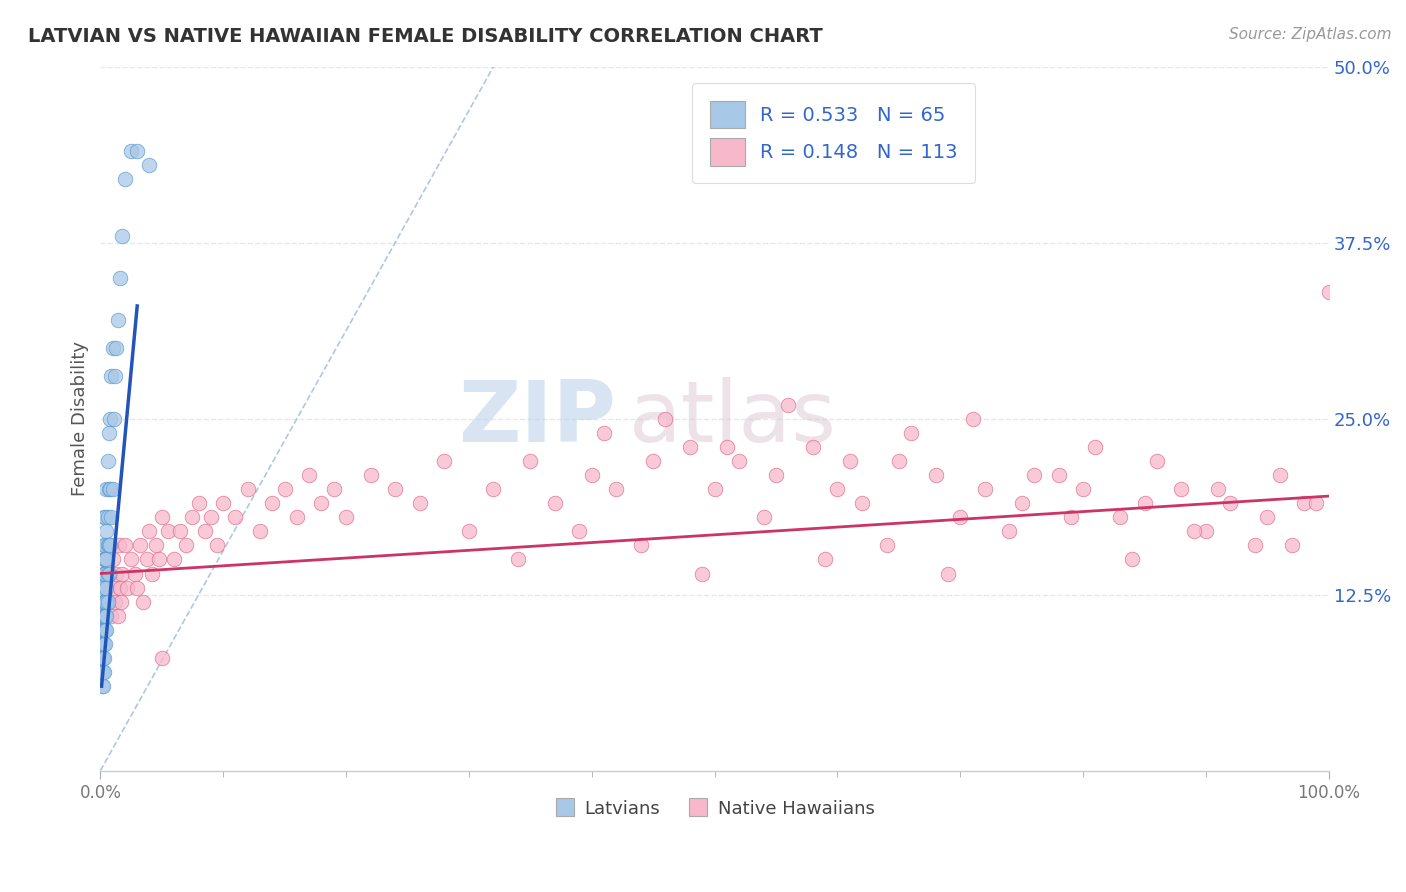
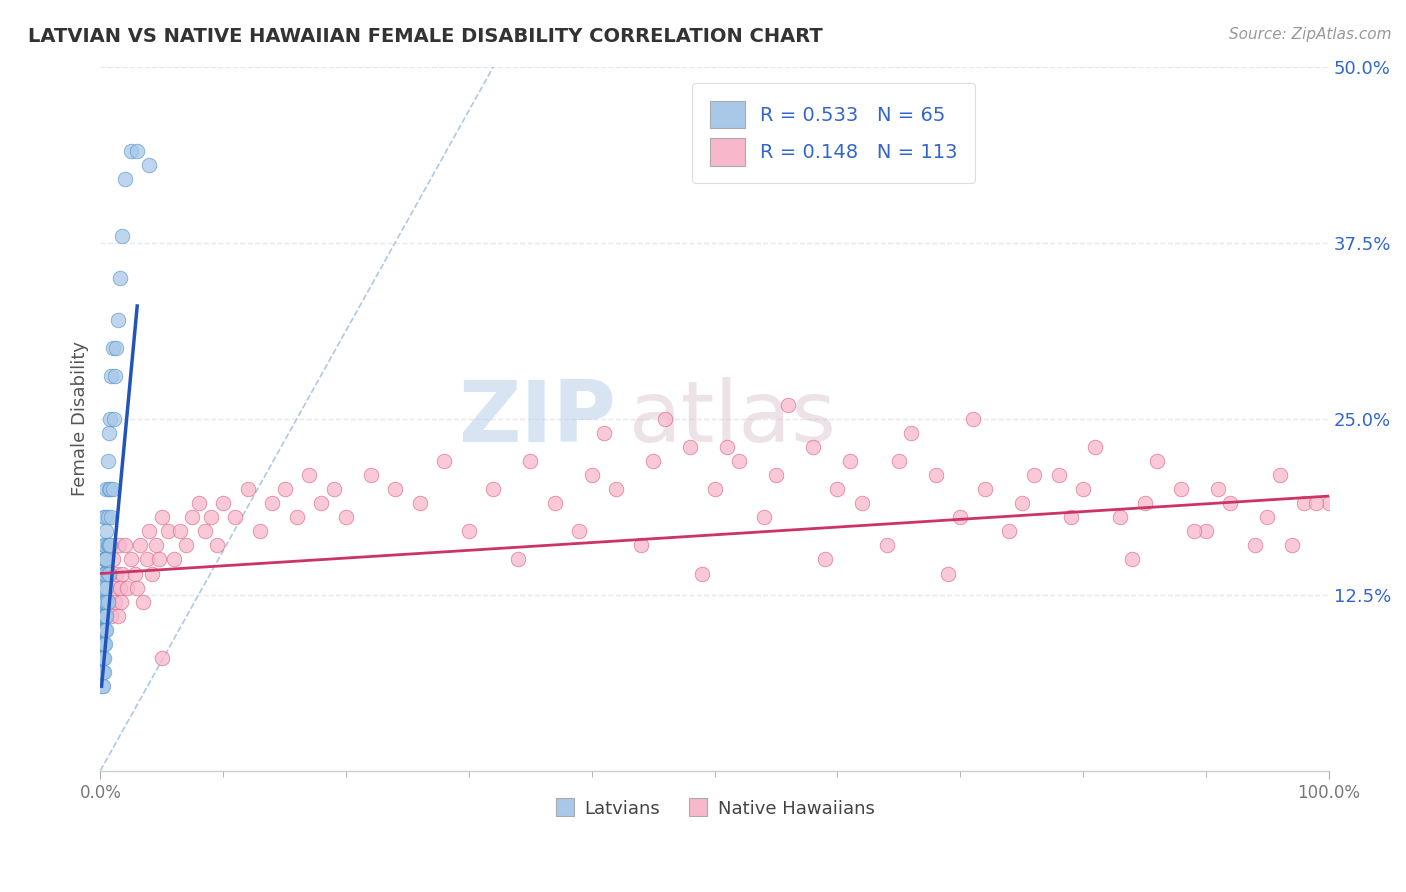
Native Hawaiians/100.0%: 34% -> 19%
